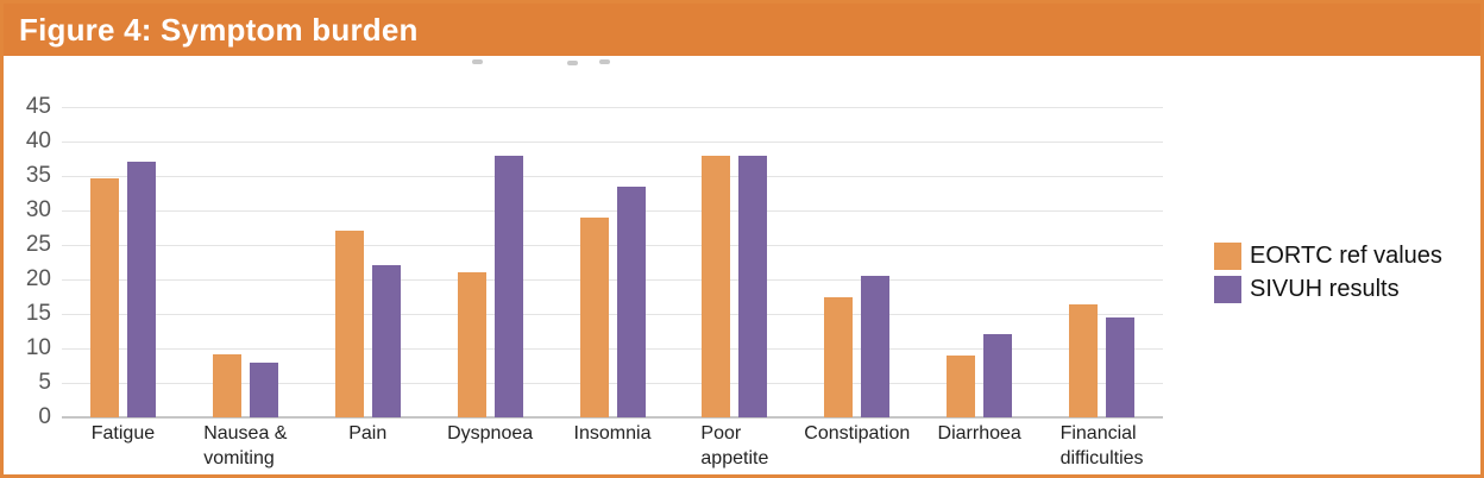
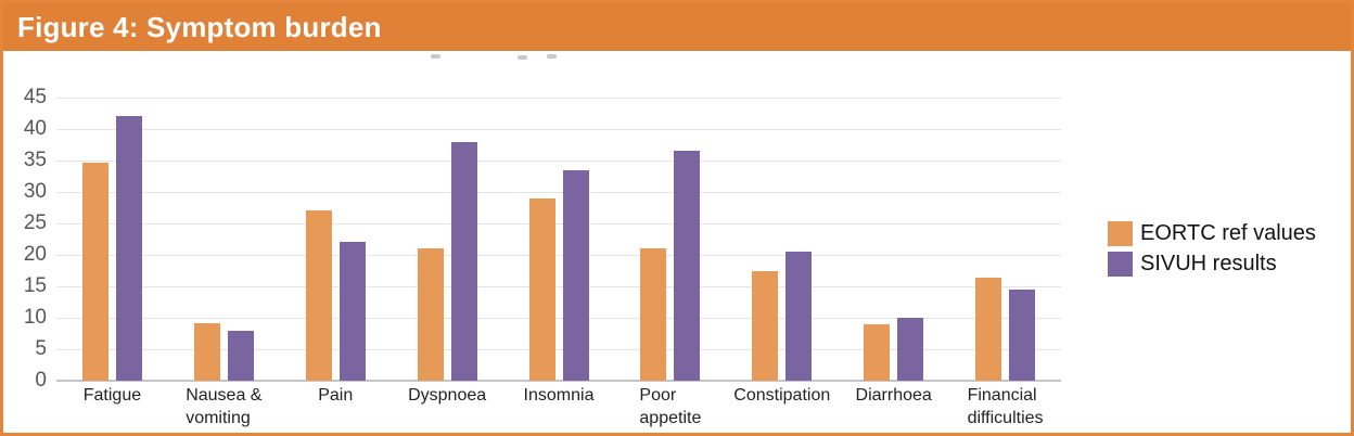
SIVUH results/Fatigue: 37 -> 42
EORTC ref values/Poor appetite: 38 -> 21
SIVUH results/Poor appetite: 38 -> 36
SIVUH results/Diarrhoea: 12 -> 10
